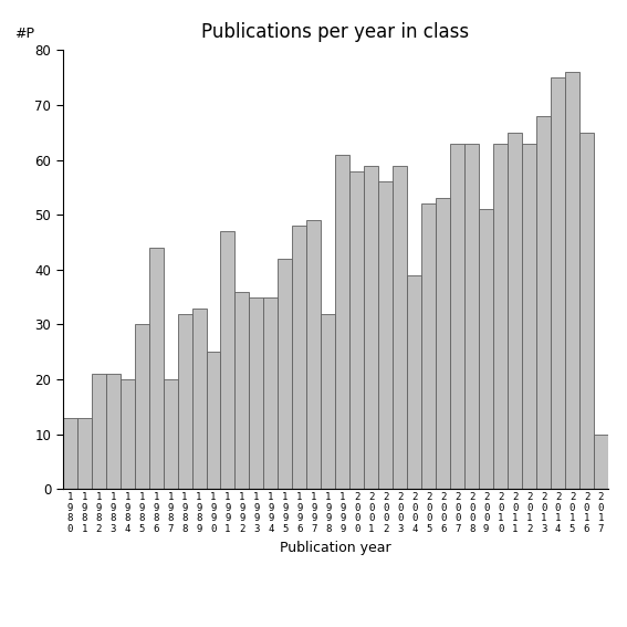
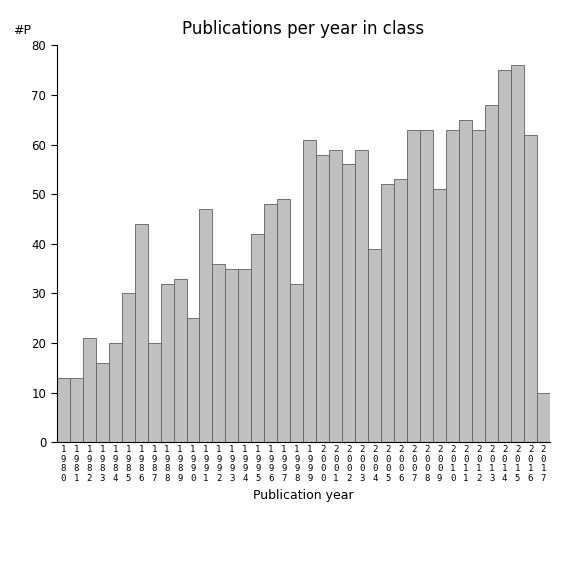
1 9 8 3: 21 -> 16
2 0 1 6: 65 -> 62
